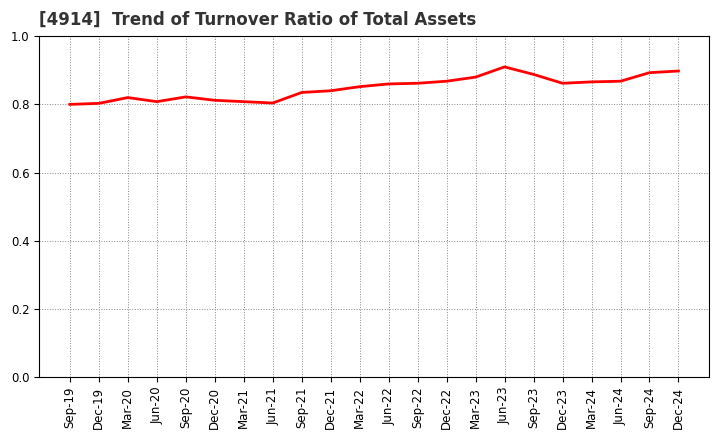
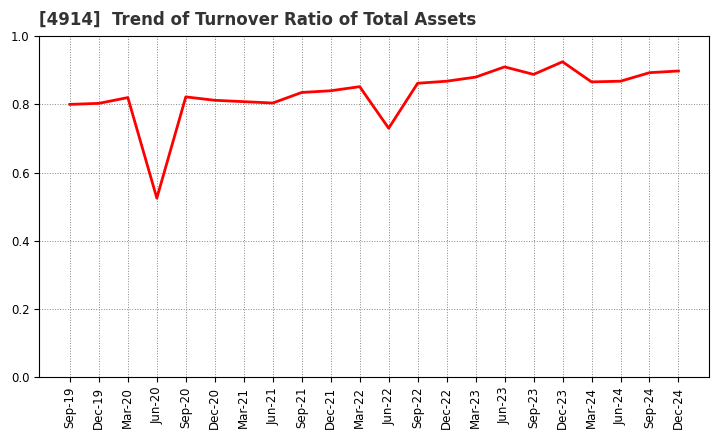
Jun-20: 0.808 -> 0.525
Jun-22: 0.860 -> 0.730
Dec-23: 0.862 -> 0.925
